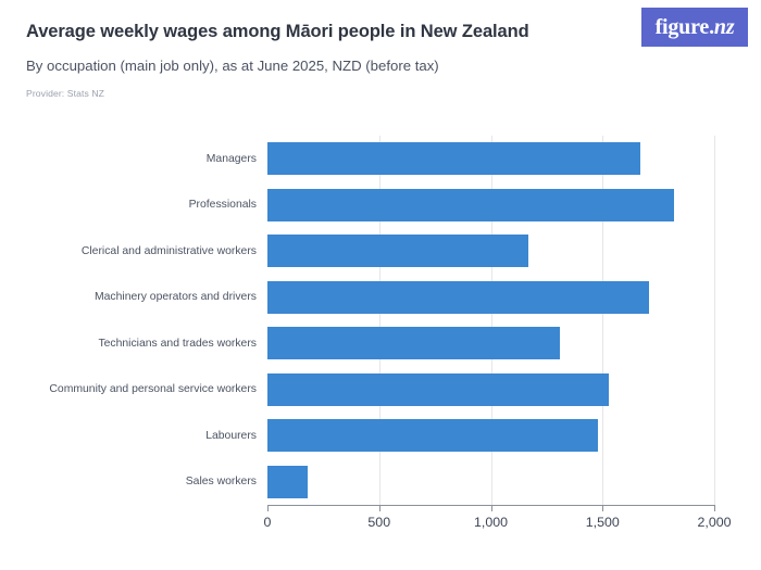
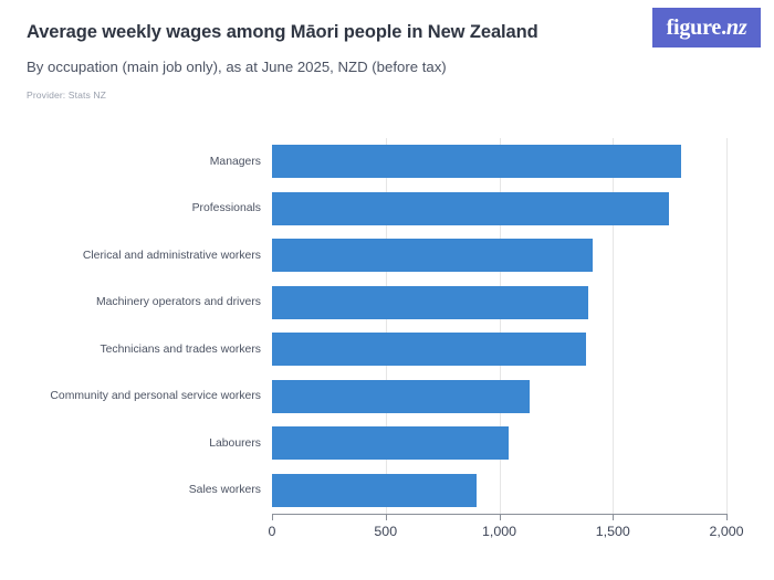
Managers: 1670 -> 1800
Professionals: 1820 -> 1740
Clerical and administrative workers: 1170 -> 1410
Machinery operators and drivers: 1710 -> 1390
Technicians and trades workers: 1310 -> 1380
Community and personal service workers: 1530 -> 1140
Labourers: 1480 -> 1040
Sales workers: 180 -> 900
